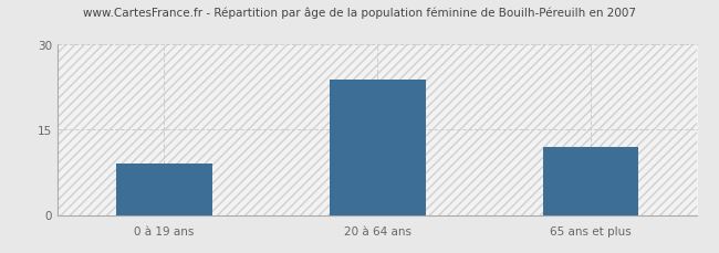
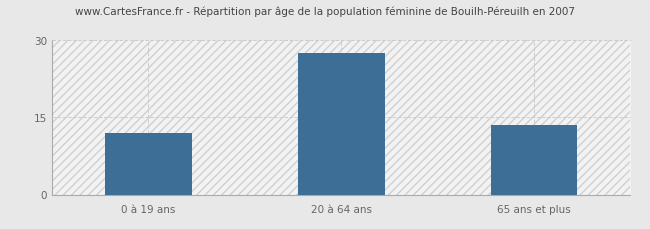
0 à 19 ans: 9.0 -> 12.0
20 à 64 ans: 23.8 -> 27.5
65 ans et plus: 12.0 -> 13.5
